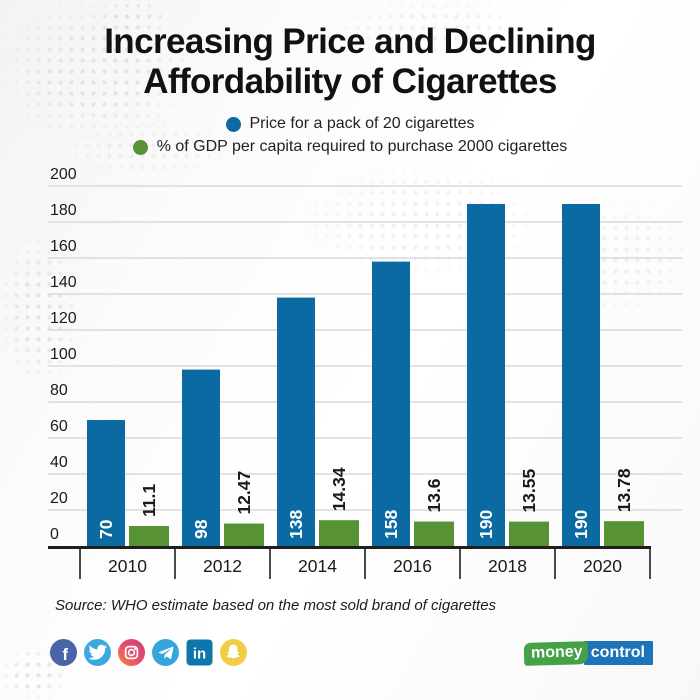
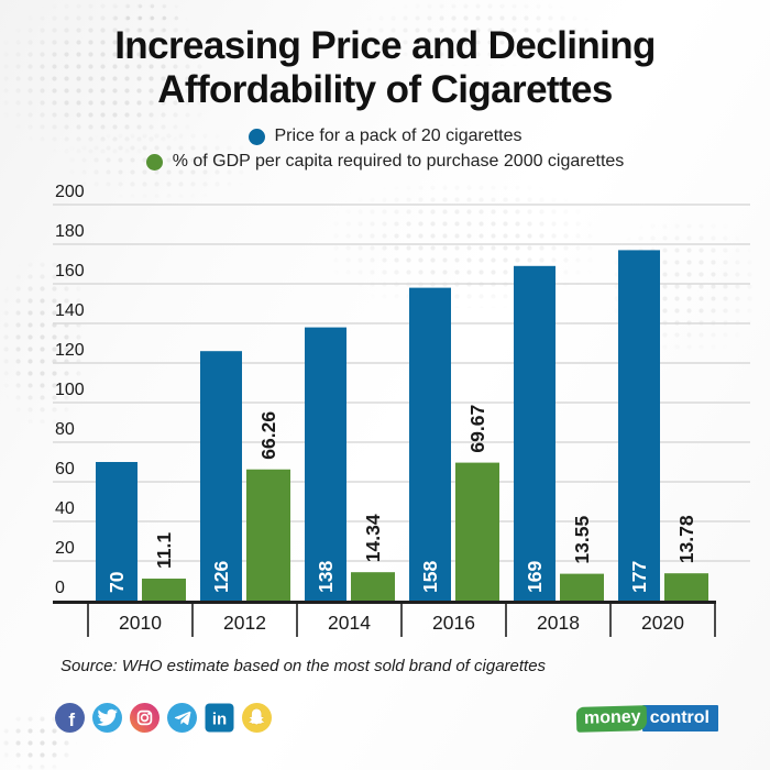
Price for a pack of 20 cigarettes/2012: 98 -> 126
% of GDP per capita required to purchase 2000 cigarettes/2012: 12.47 -> 66.26
% of GDP per capita required to purchase 2000 cigarettes/2016: 13.6 -> 69.67
Price for a pack of 20 cigarettes/2018: 190 -> 169
Price for a pack of 20 cigarettes/2020: 190 -> 177
